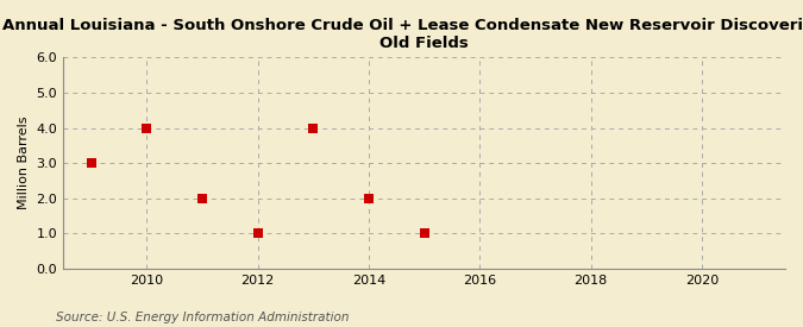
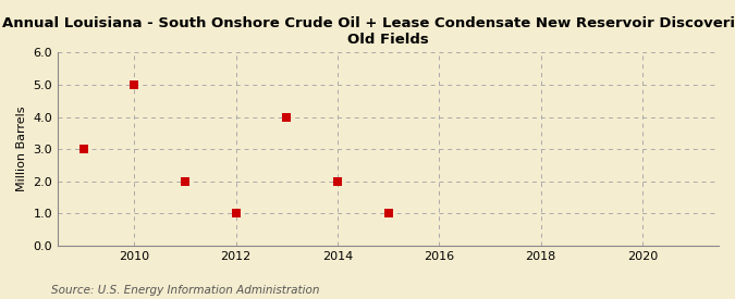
2010: 4 -> 5
